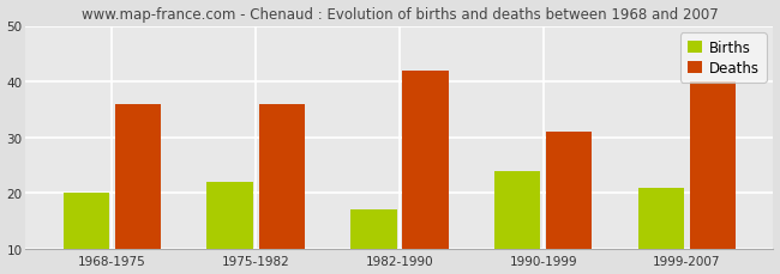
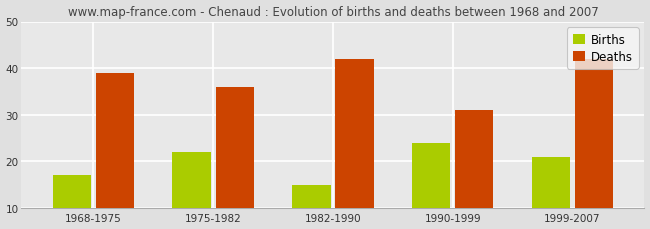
Births/1968-1975: 20 -> 17
Deaths/1968-1975: 36 -> 39
Births/1982-1990: 17 -> 15
Deaths/1999-2007: 40 -> 42
